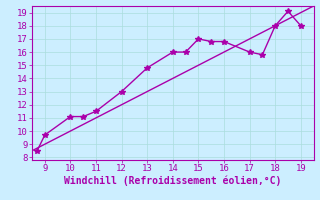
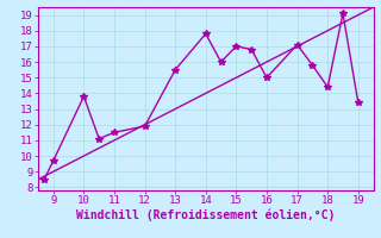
10: 11.1 -> 13.8
12: 13.0 -> 11.9
13: 14.8 -> 15.5
14: 16.0 -> 17.8
16: 16.8 -> 15.0
17: 16.0 -> 17.1
18: 18.0 -> 14.4
19: 18.0 -> 13.4
